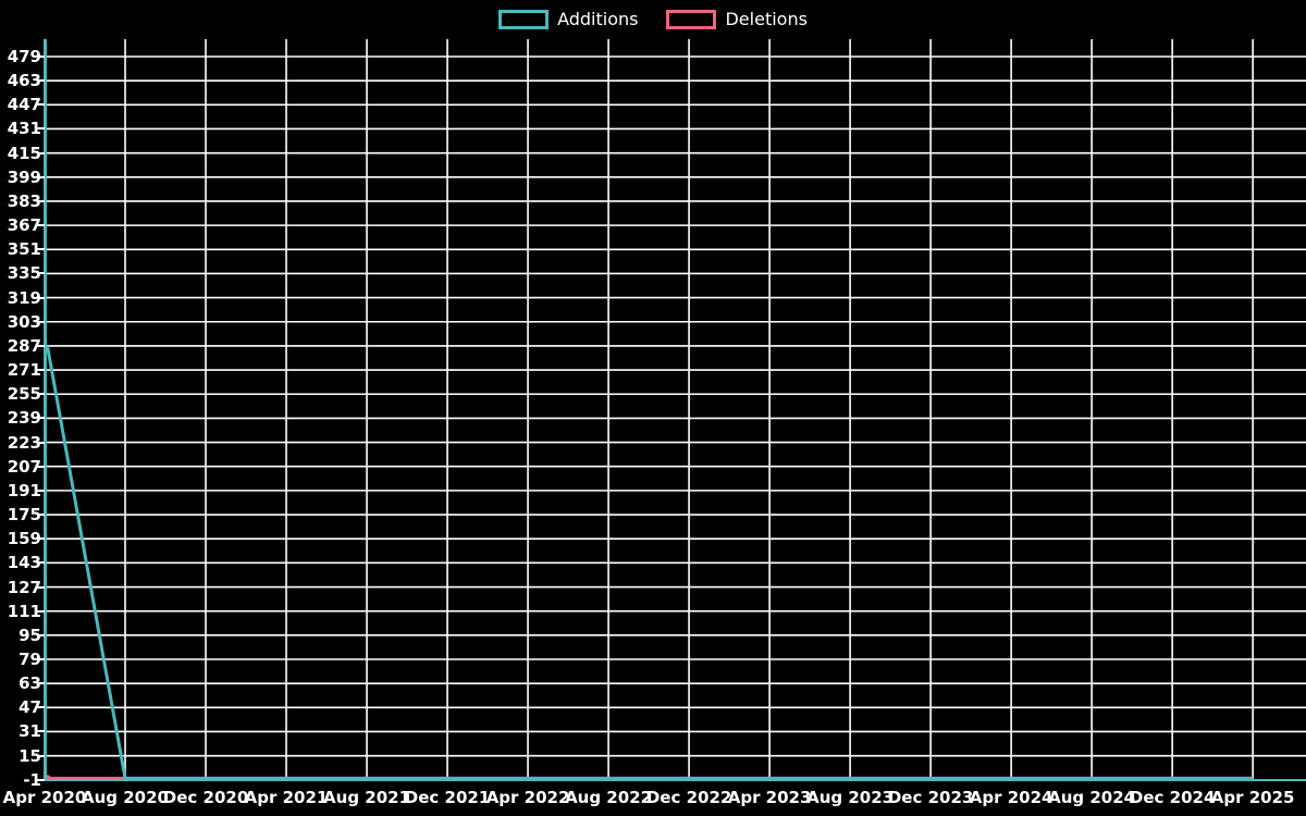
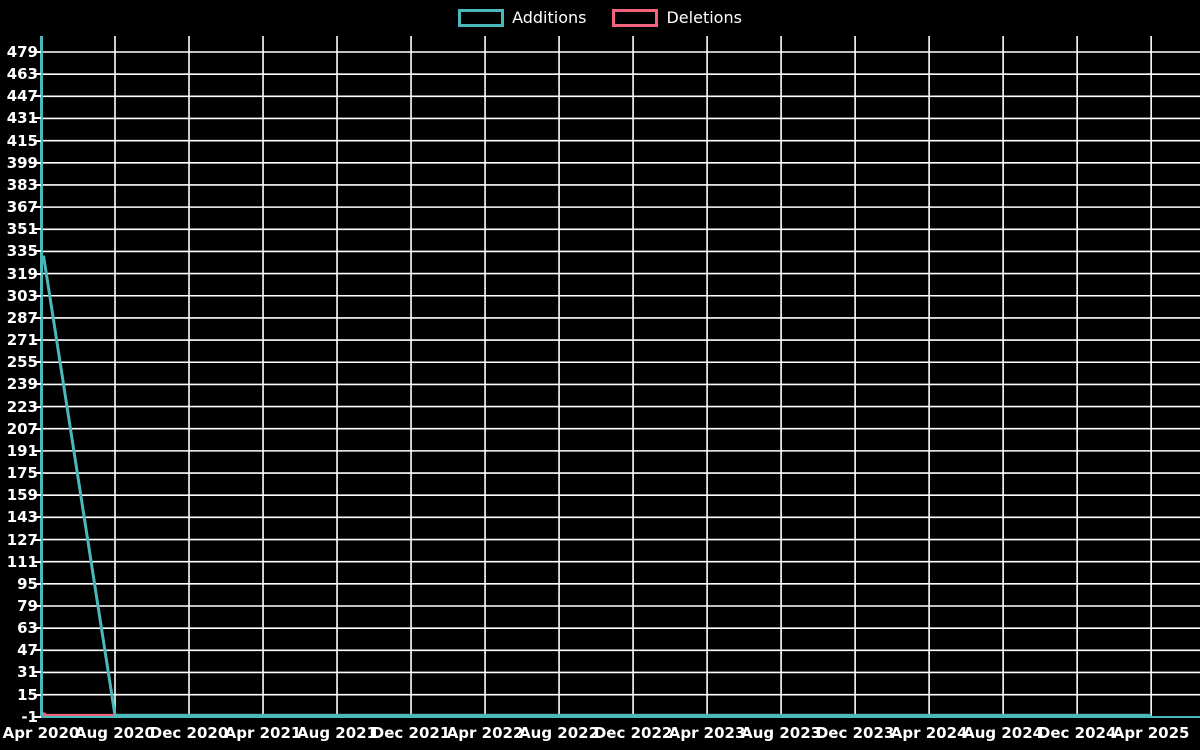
Additions/Apr 2020: 287 -> 332
